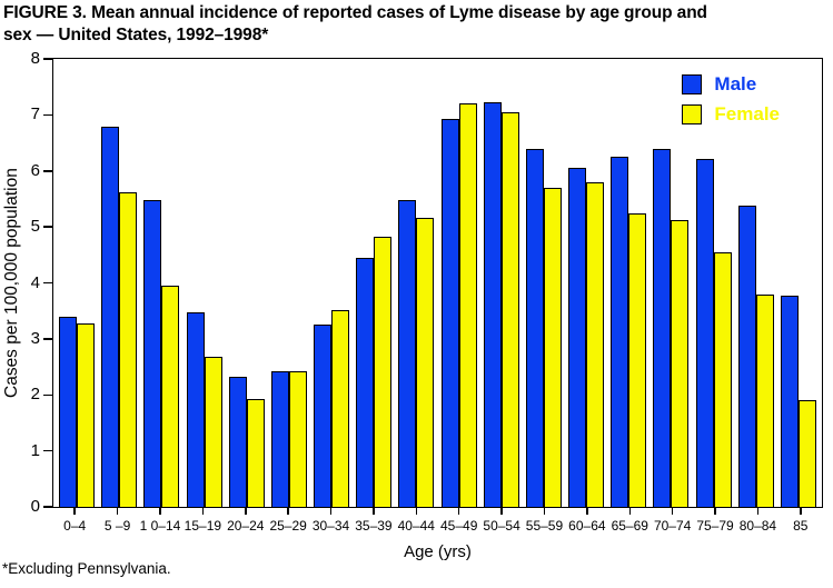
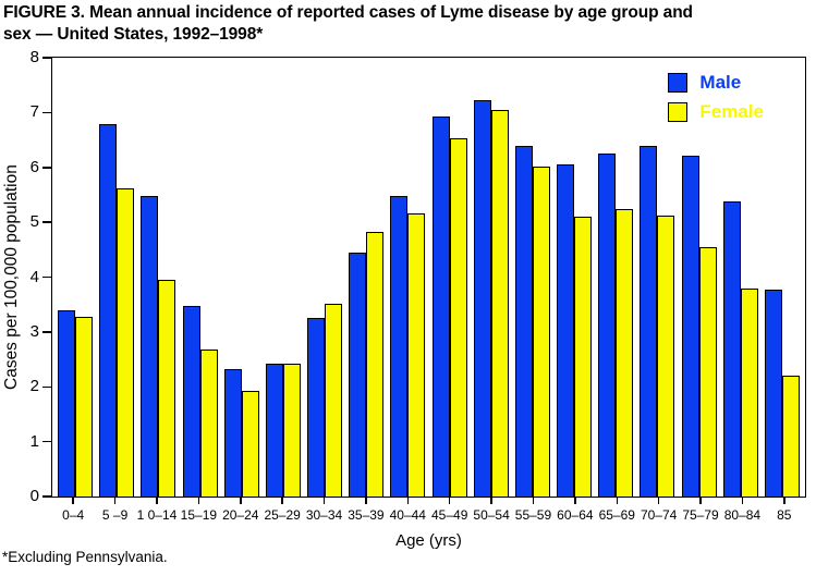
Female/45–49: 7.2 -> 6.5
Female/55–59: 5.7 -> 6.0
Female/60–64: 5.8 -> 5.1
Female/85: 1.9 -> 2.2
